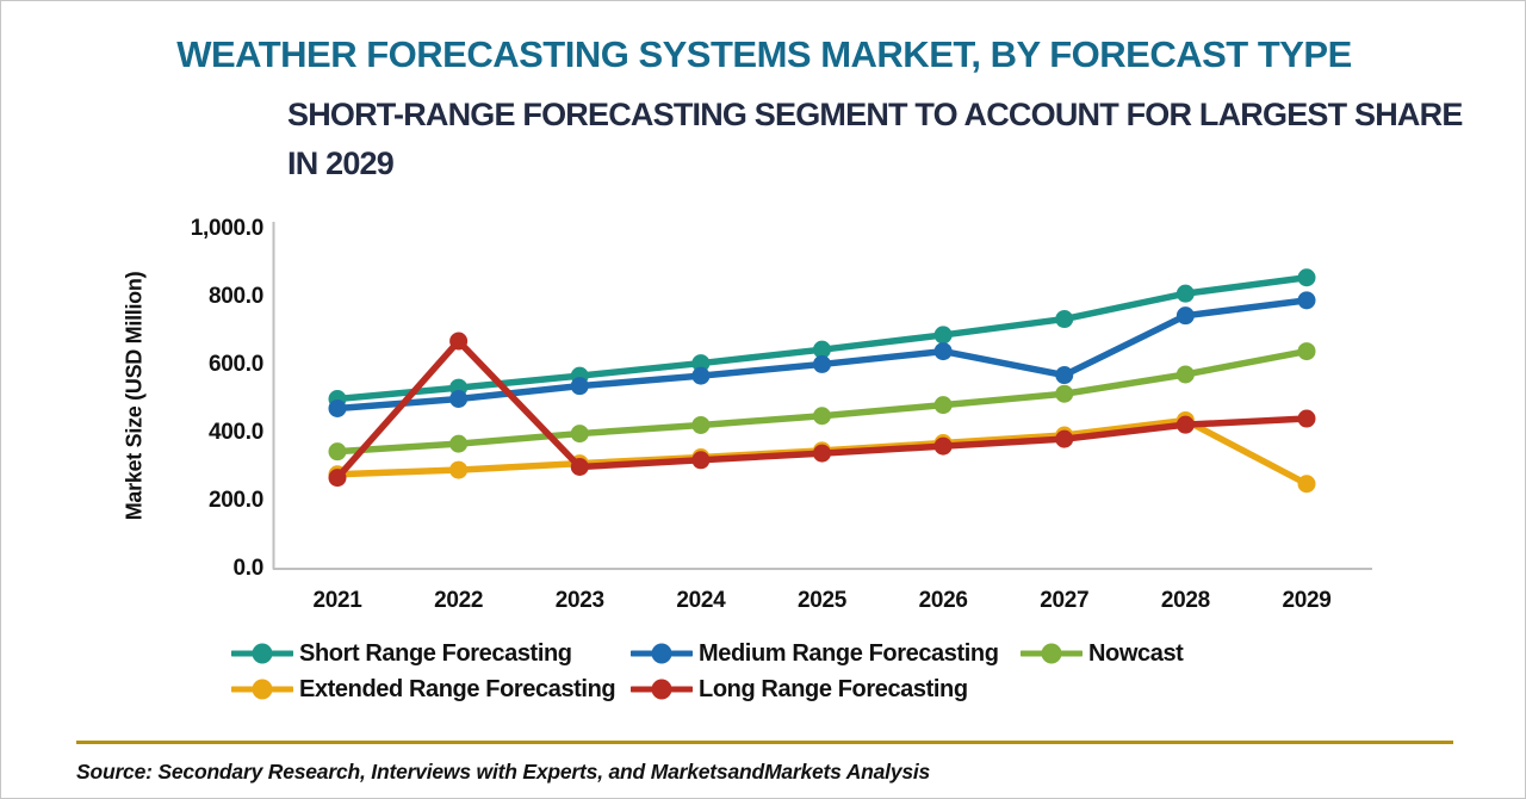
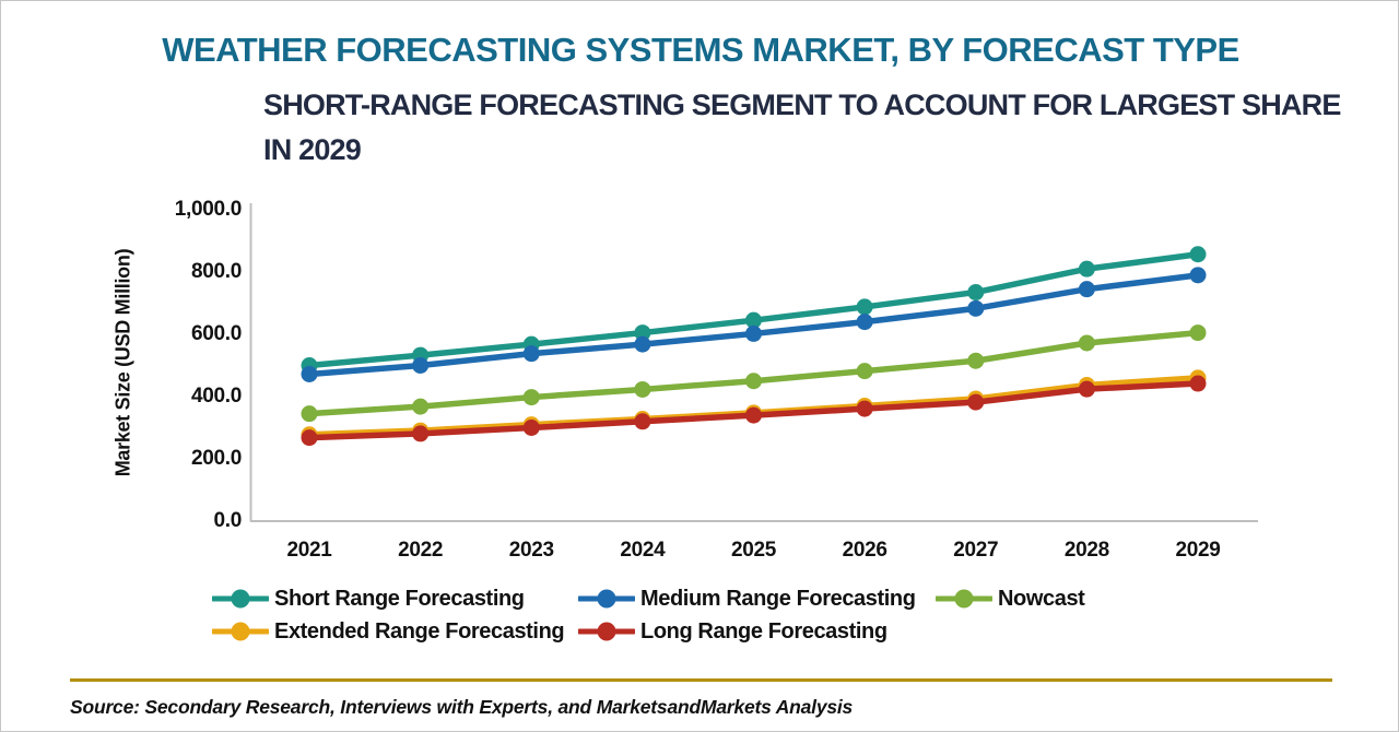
Long Range Forecasting/2022: 670 -> 280
Medium Range Forecasting/2027: 570 -> 680
Nowcast/2029: 640 -> 600
Extended Range Forecasting/2029: 250 -> 460
